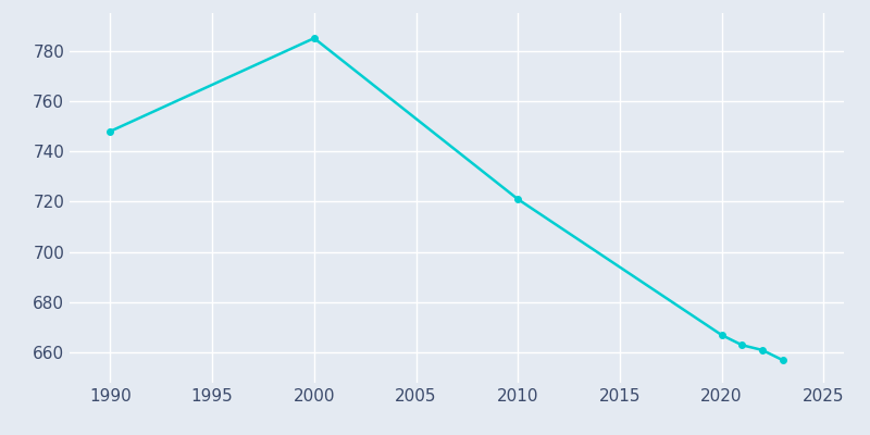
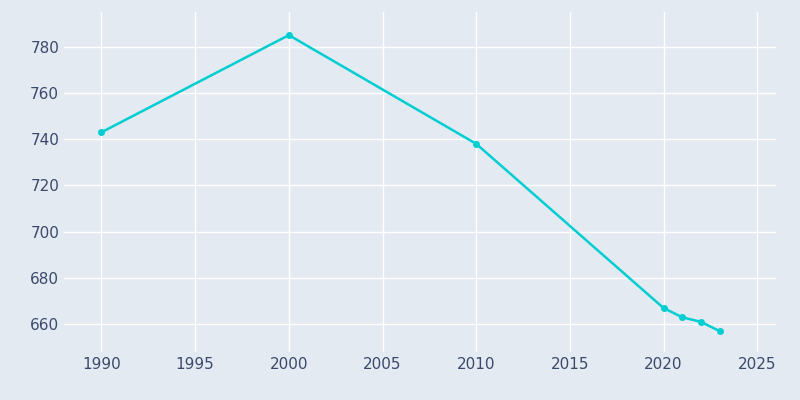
1990: 748 -> 743
2010: 721 -> 738
